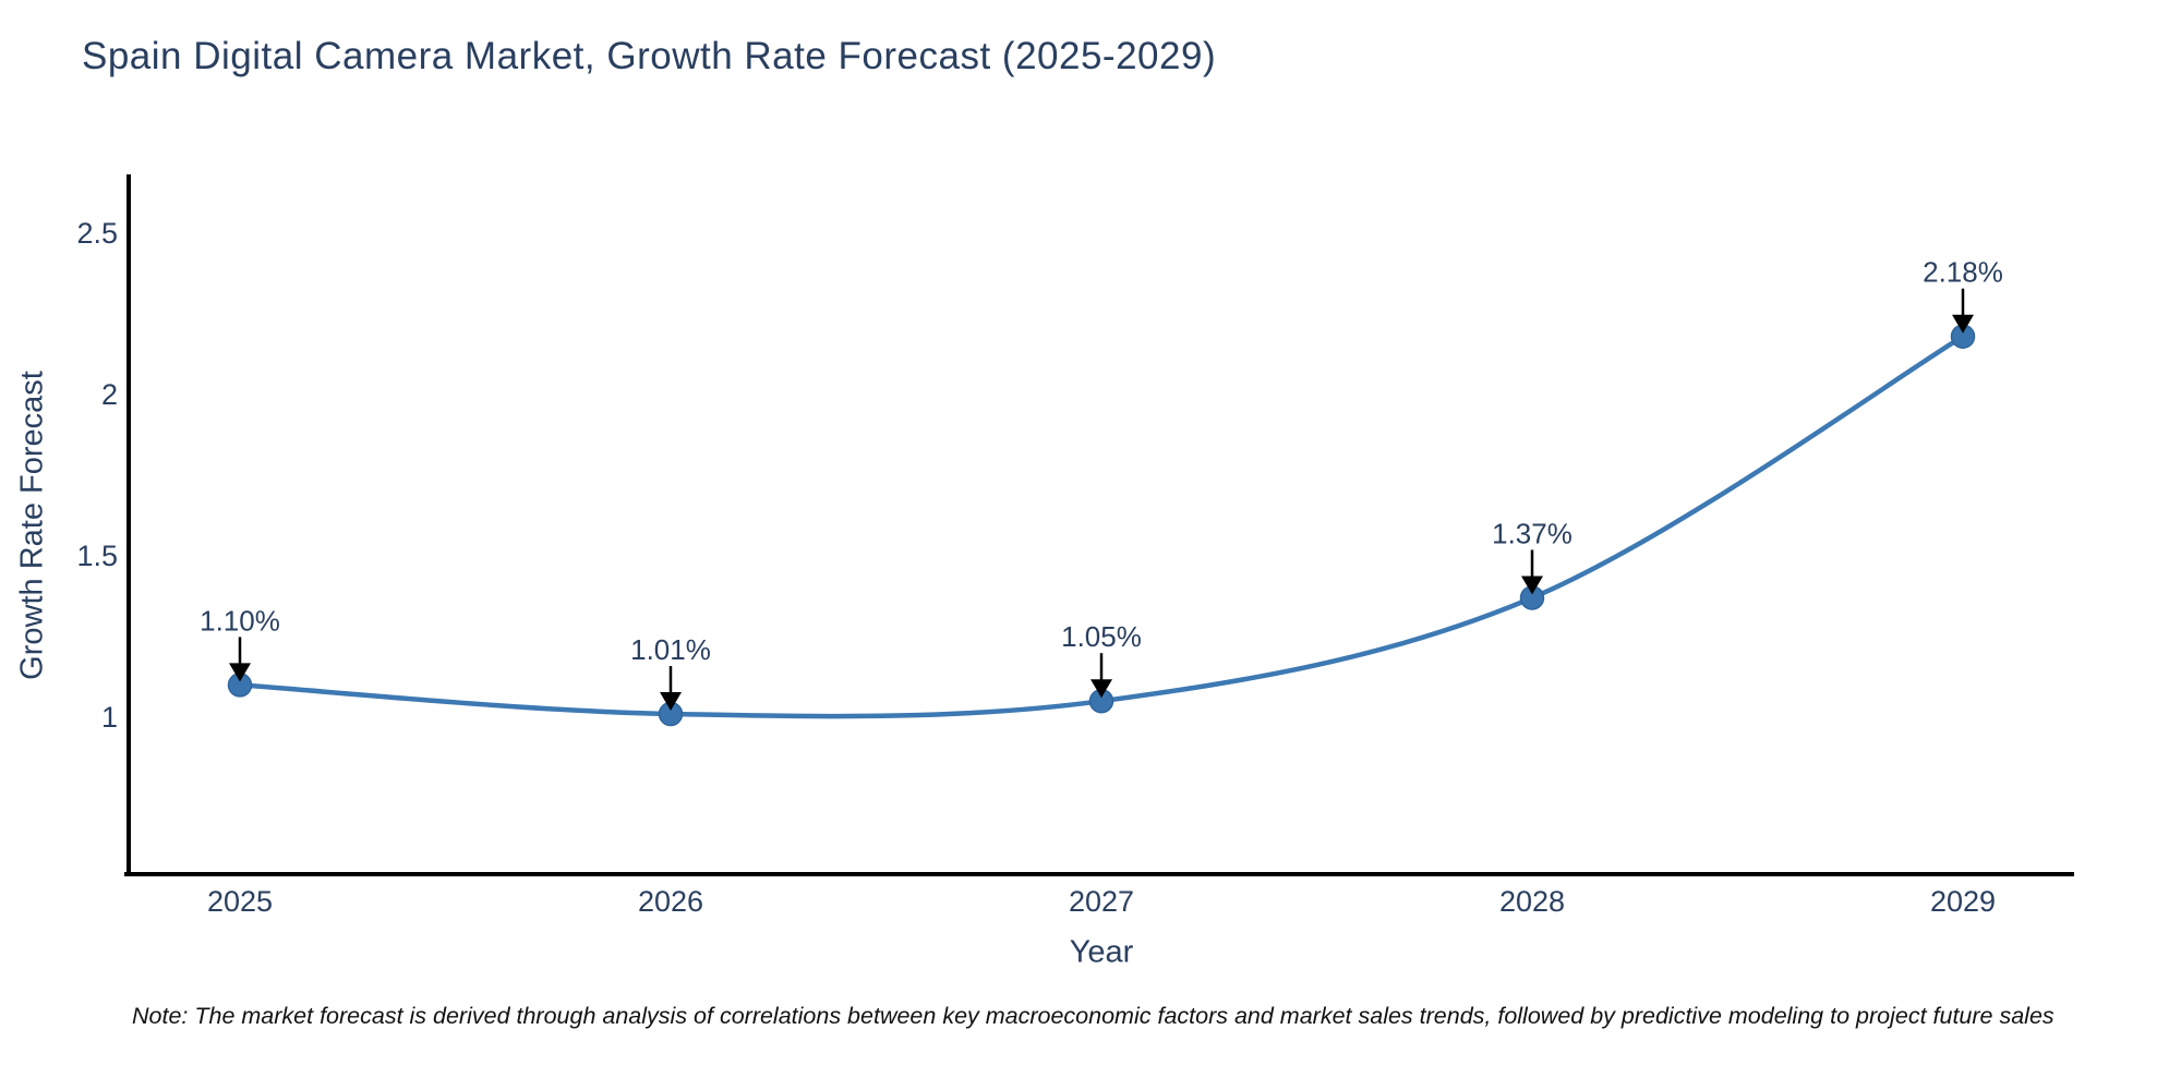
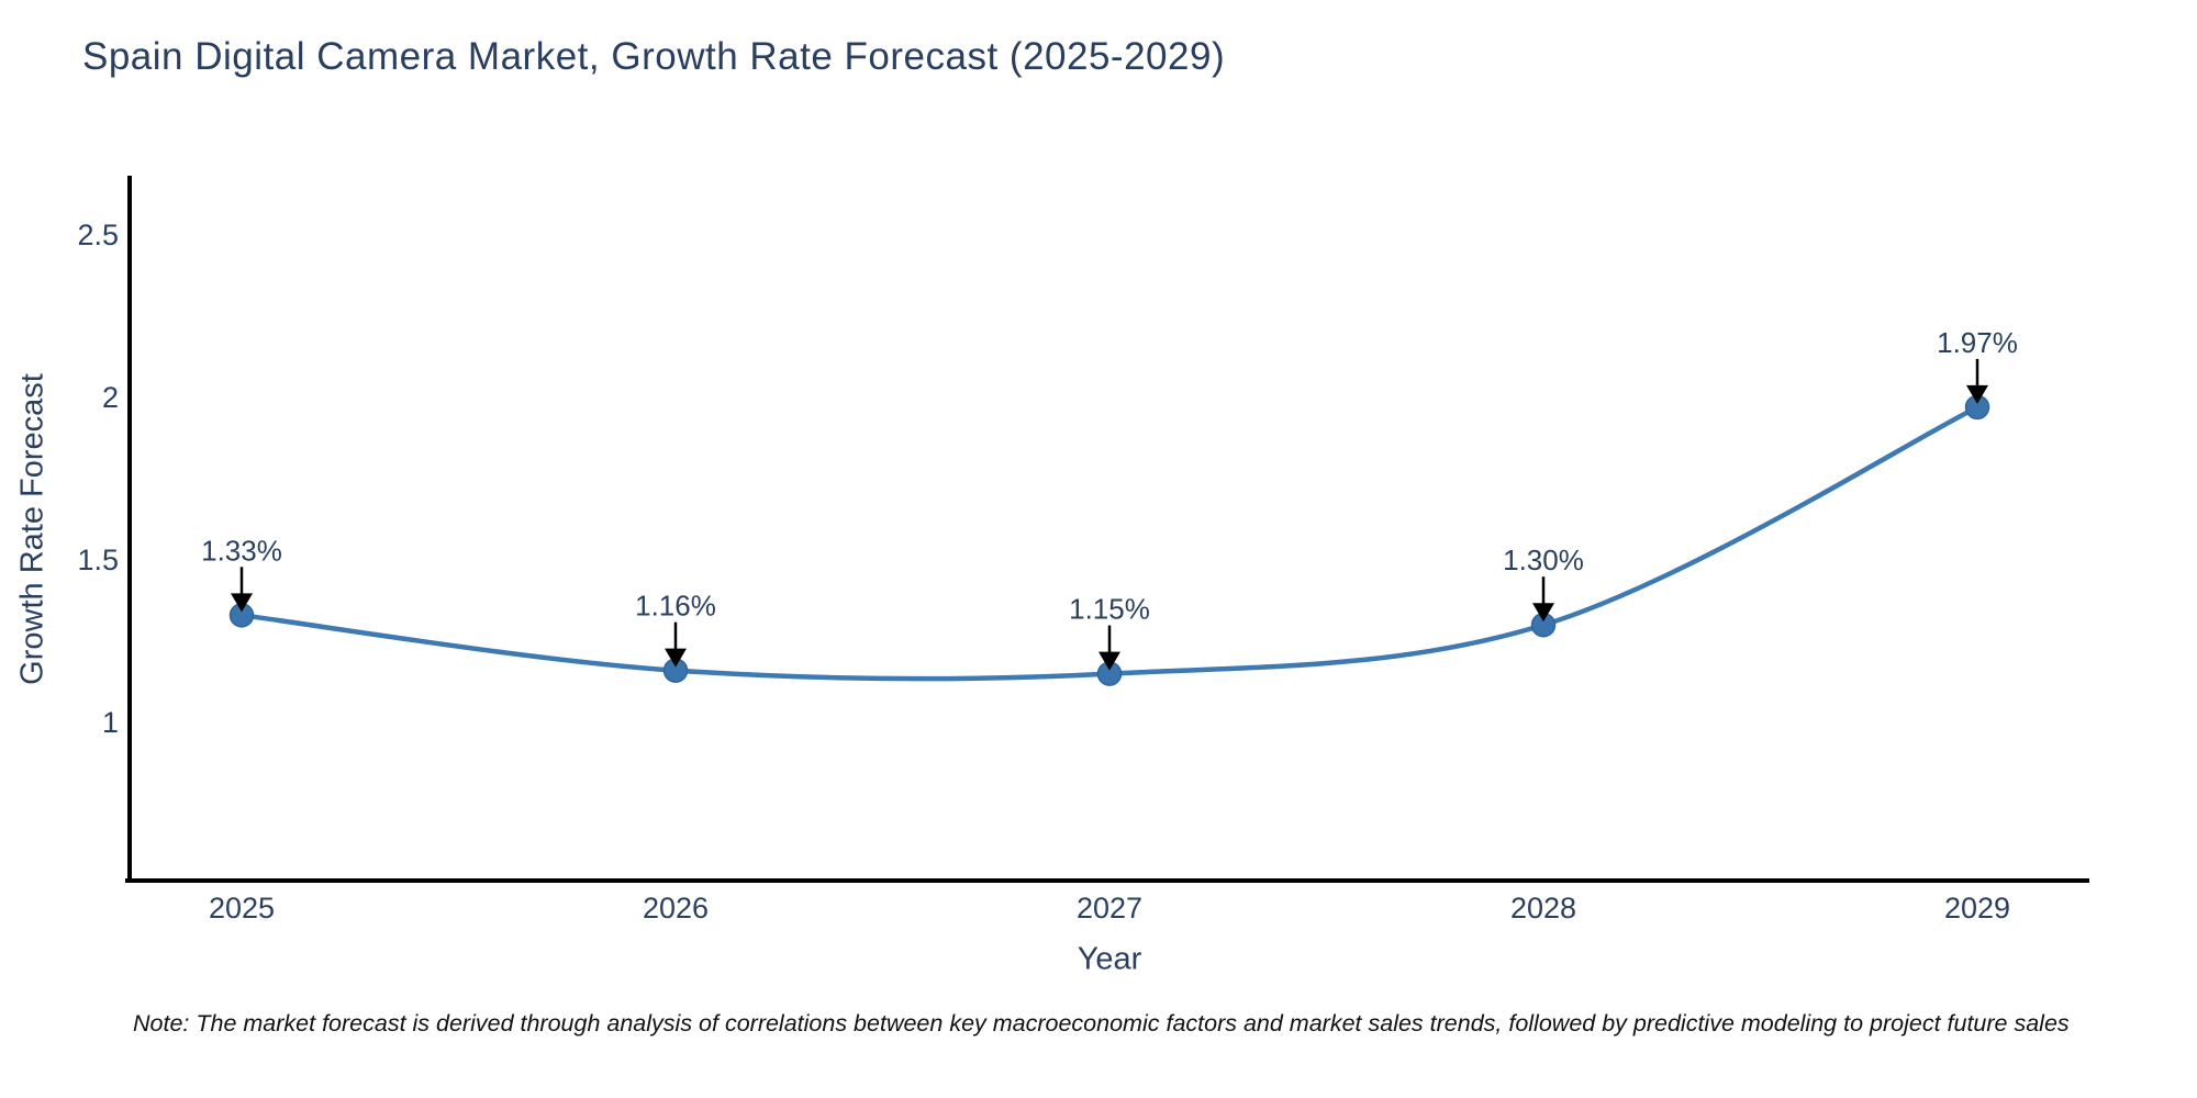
2025: 1.10% -> 1.33%
2026: 1.01% -> 1.16%
2027: 1.05% -> 1.15%
2028: 1.37% -> 1.30%
2029: 2.18% -> 1.97%
